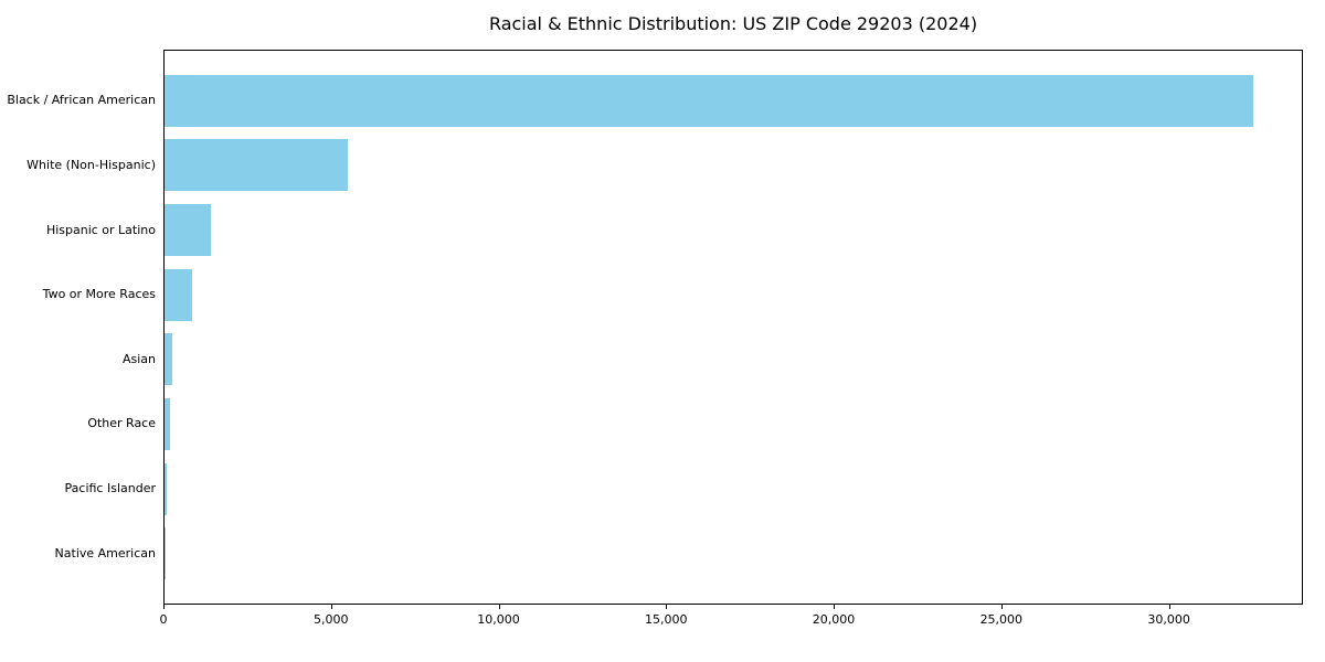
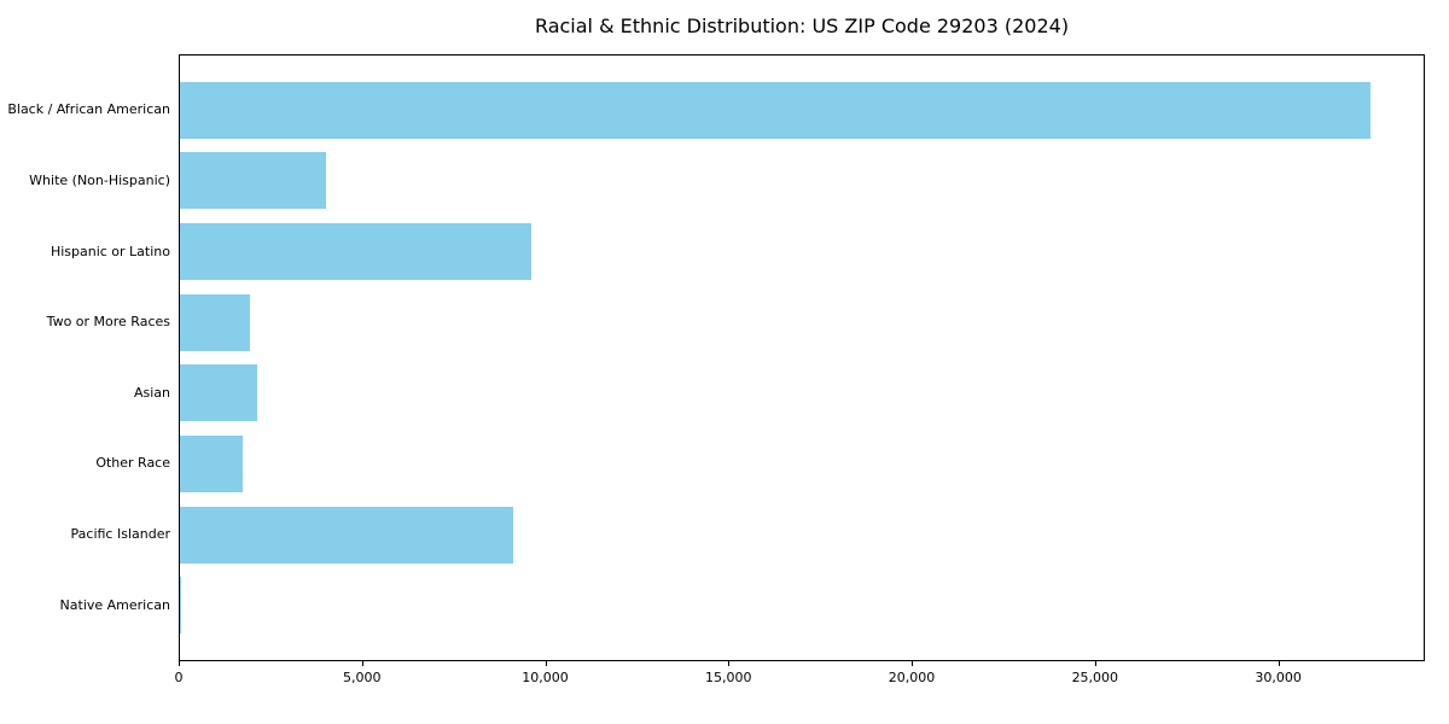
White (Non-Hispanic): 5500 -> 4000
Hispanic or Latino: 1400 -> 9600
Two or More Races: 800 -> 1900
Asian: 200 -> 2100
Other Race: 200 -> 1700
Pacific Islander: 100 -> 9100
